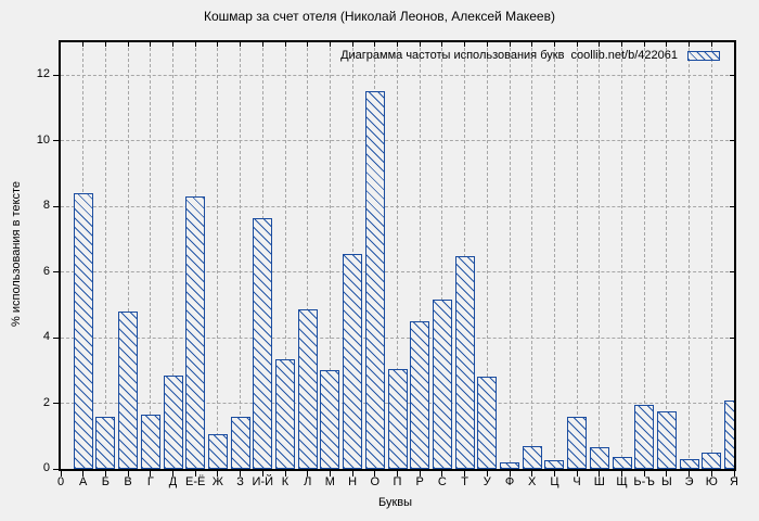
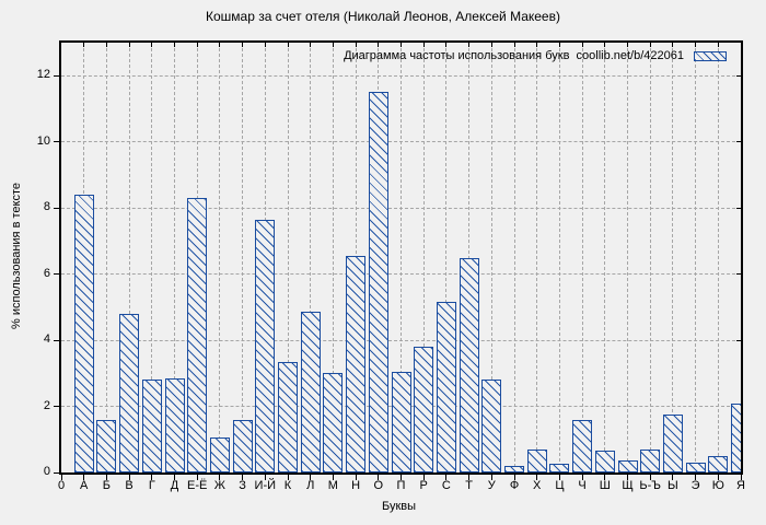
Г: 1.6 -> 2.8
Р: 4.5 -> 3.8
Ь-Ъ: 1.9 -> 0.7
